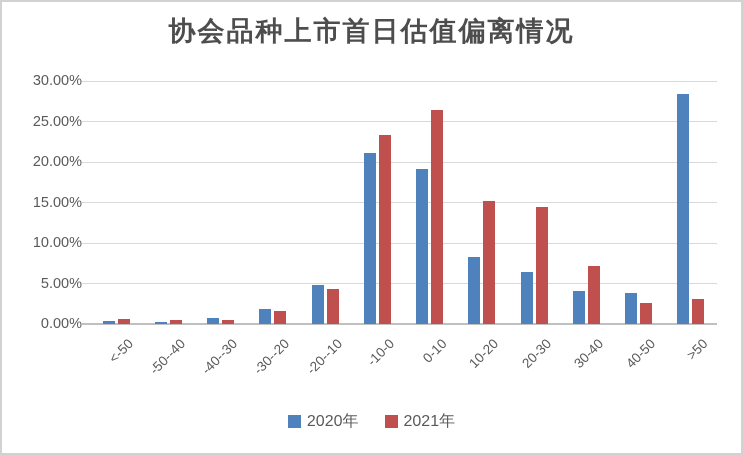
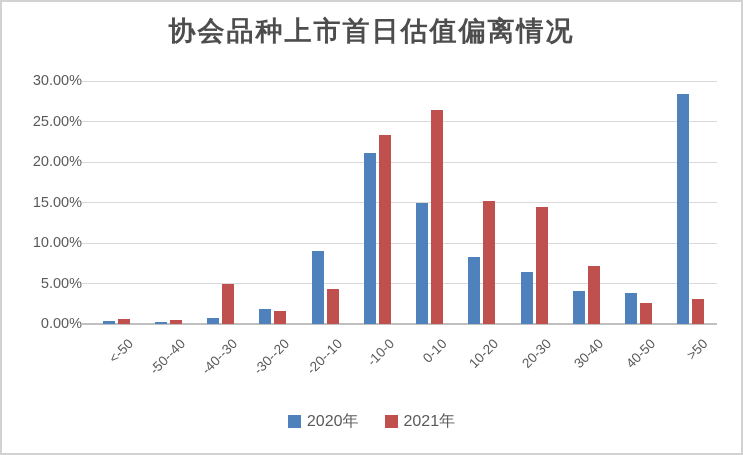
2021年/-40--30: 1% -> 5%
2020年/-20--10: 5% -> 9%
2020年/0-10: 19% -> 15%
